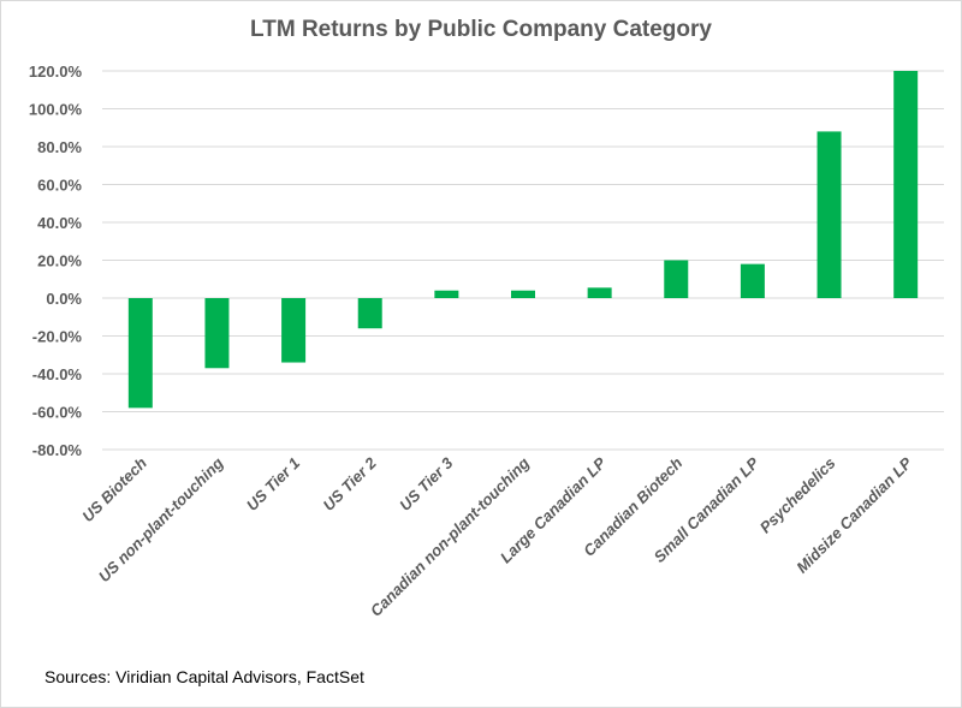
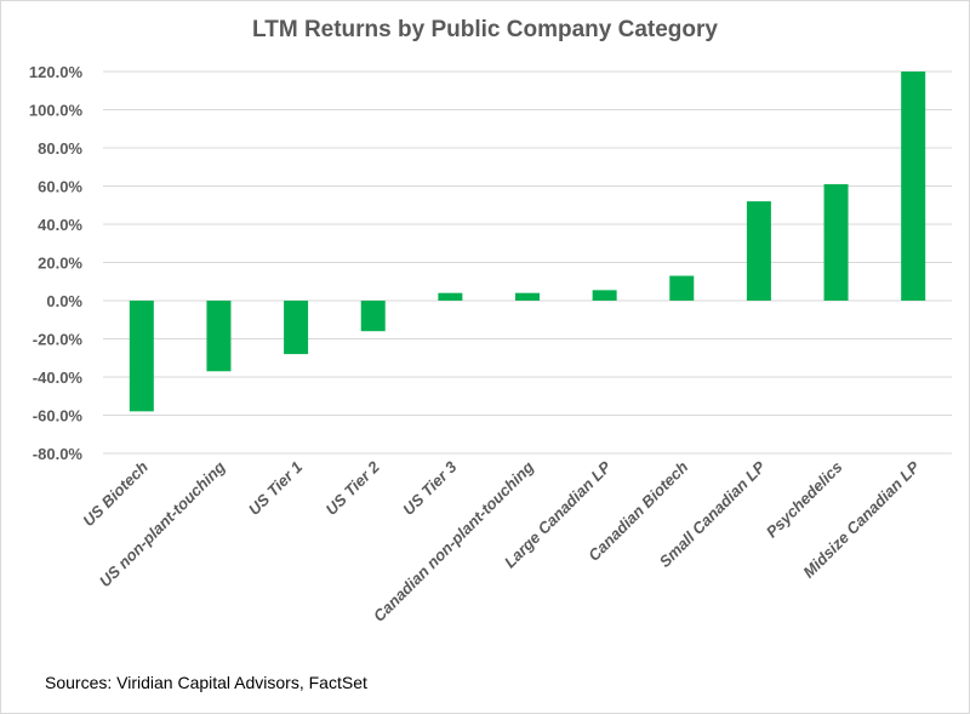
US Tier 1: -34% -> -28%
Canadian Biotech: 20% -> 13%
Small Canadian LP: 18% -> 52%
Psychedelics: 88% -> 61%
